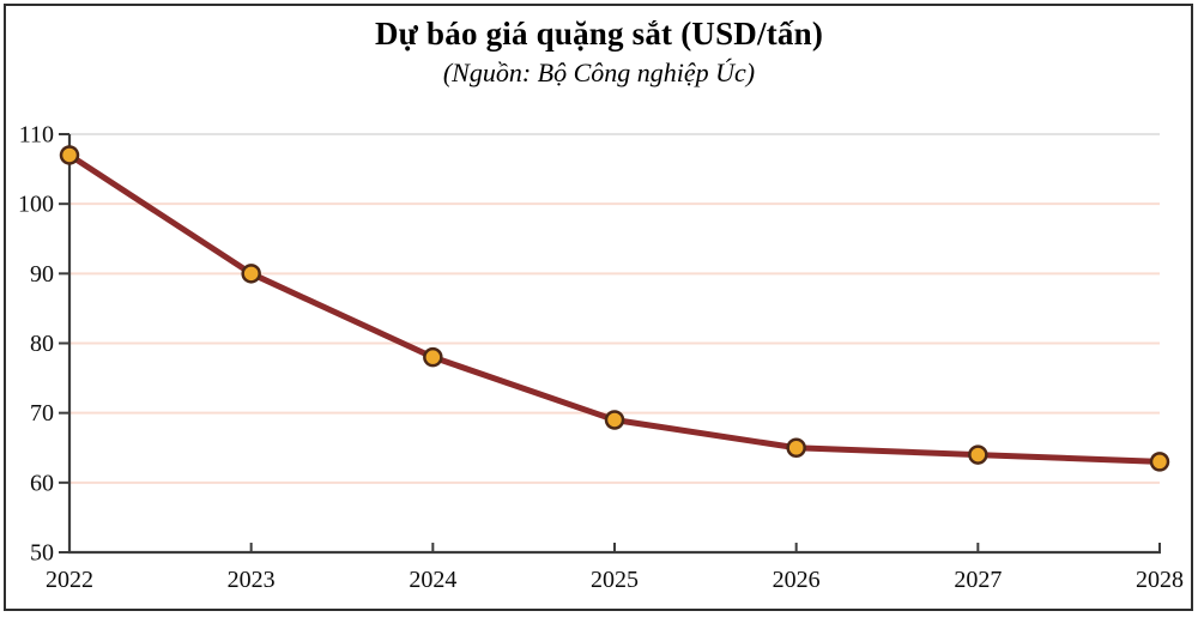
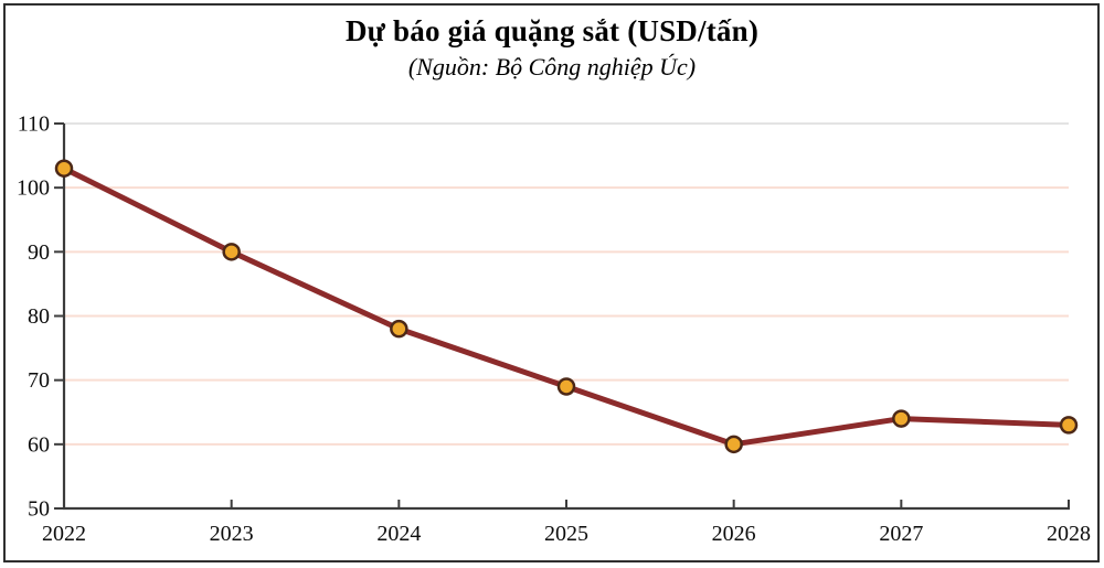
2022: 107 -> 103
2026: 65 -> 60
